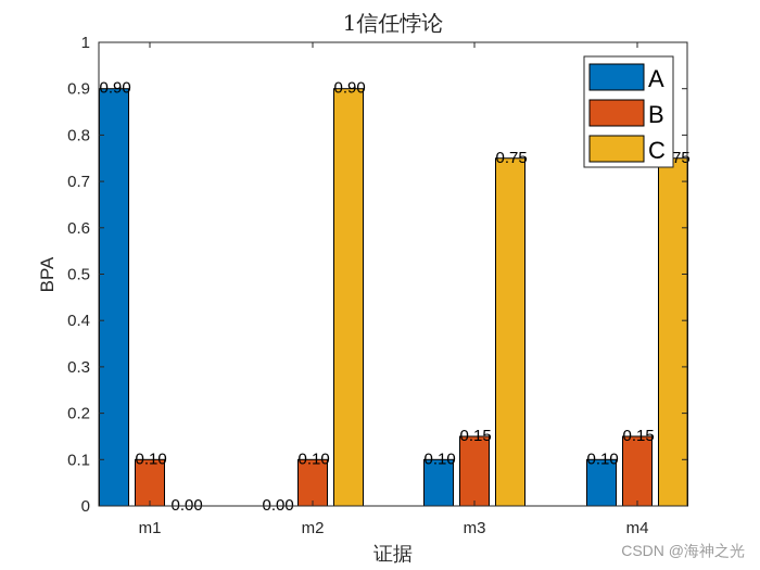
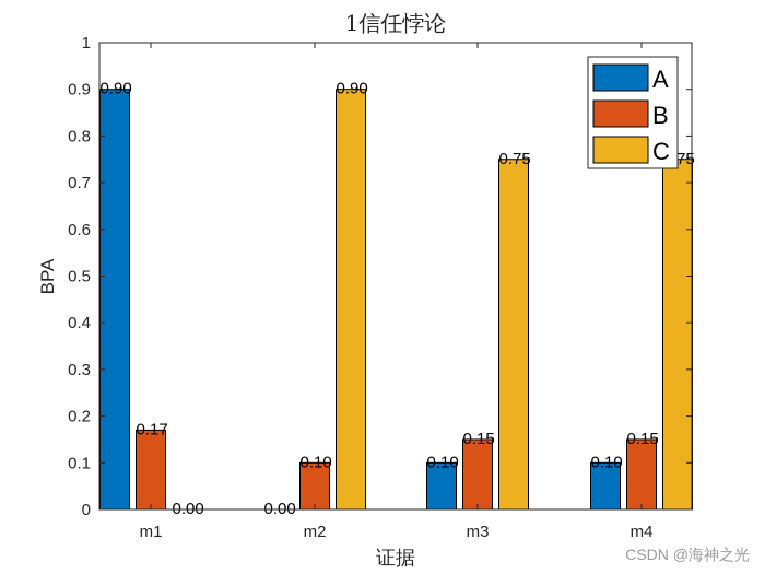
B/m1: 0.10 -> 0.17
